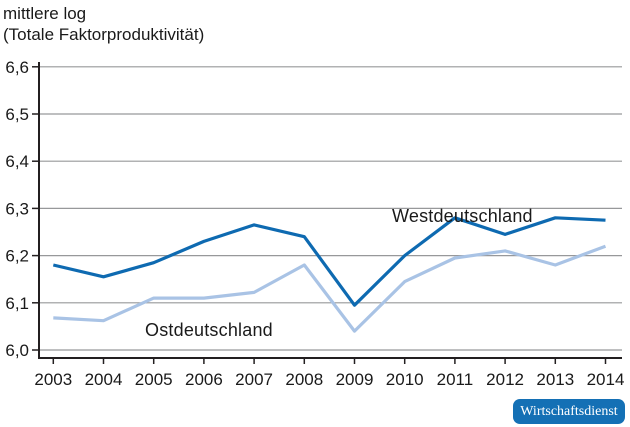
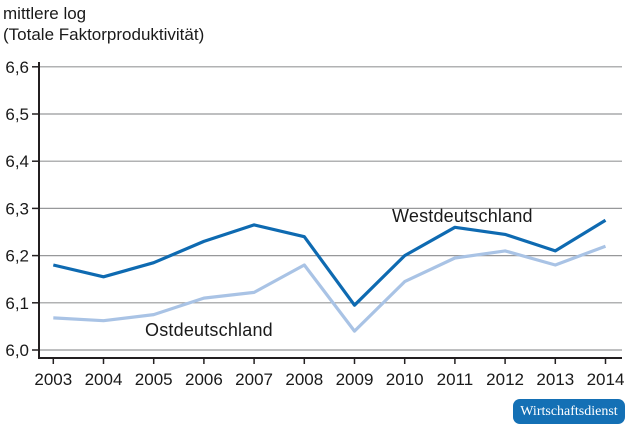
Ostdeutschland/2005: 6,11 -> 6,08
Westdeutschland/2011: 6,28 -> 6,26
Westdeutschland/2013: 6,28 -> 6,21
